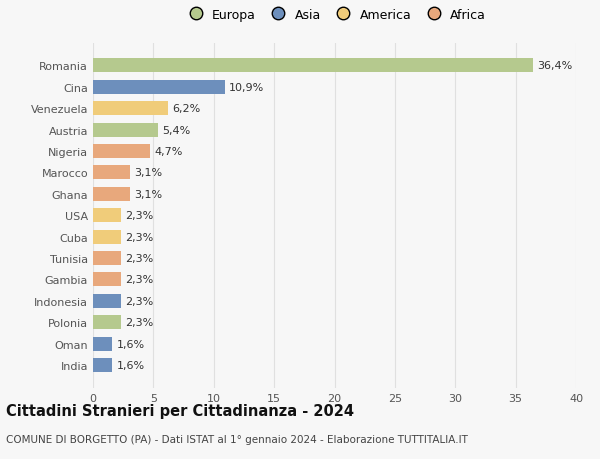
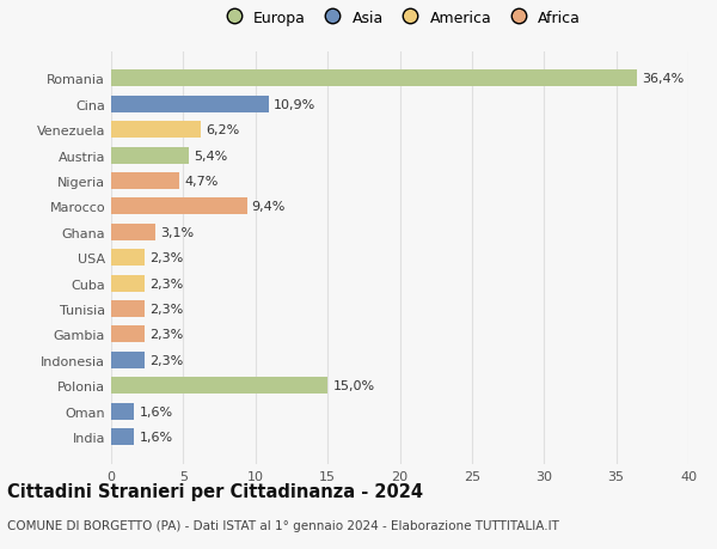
Marocco: 3,1% -> 9,4%
Polonia: 2,3% -> 15,0%
